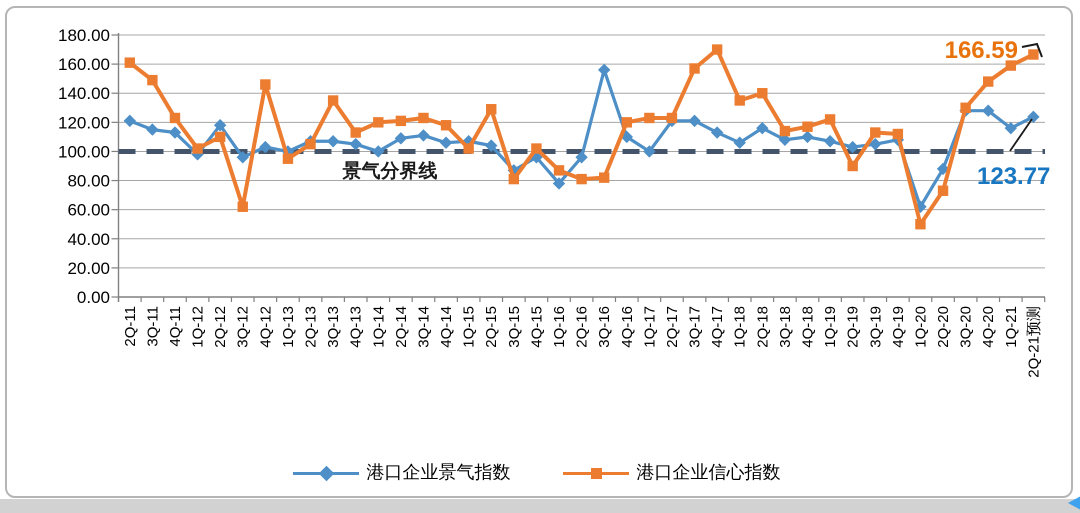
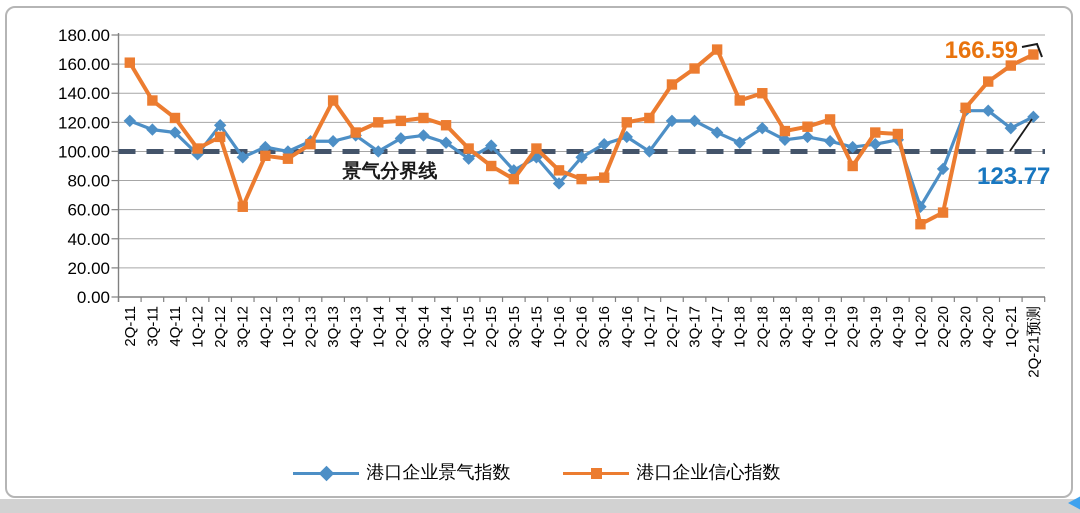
港口企业信心指数/3Q-11: 149 -> 135
港口企业信心指数/4Q-12: 146 -> 97
港口企业景气指数/4Q-13: 105 -> 111
港口企业景气指数/1Q-15: 107 -> 95
港口企业信心指数/2Q-15: 129 -> 90
港口企业景气指数/3Q-16: 156 -> 105
港口企业信心指数/2Q-17: 123 -> 146
港口企业信心指数/2Q-20: 73 -> 58
